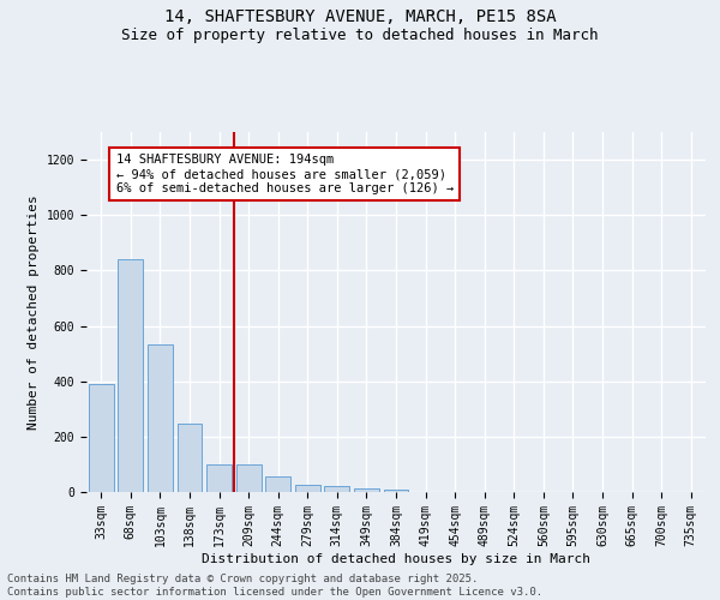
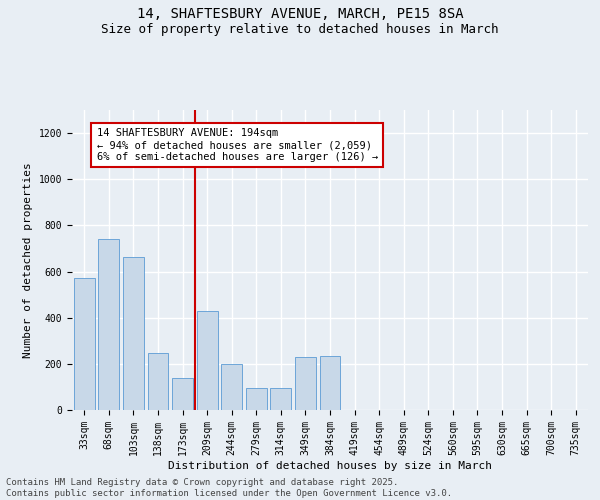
33sqm: 390 -> 570
68sqm: 840 -> 740
103sqm: 535 -> 665
173sqm: 100 -> 140
209sqm: 100 -> 430
244sqm: 55 -> 200
279sqm: 25 -> 95
314sqm: 20 -> 95
349sqm: 15 -> 230
384sqm: 10 -> 235
